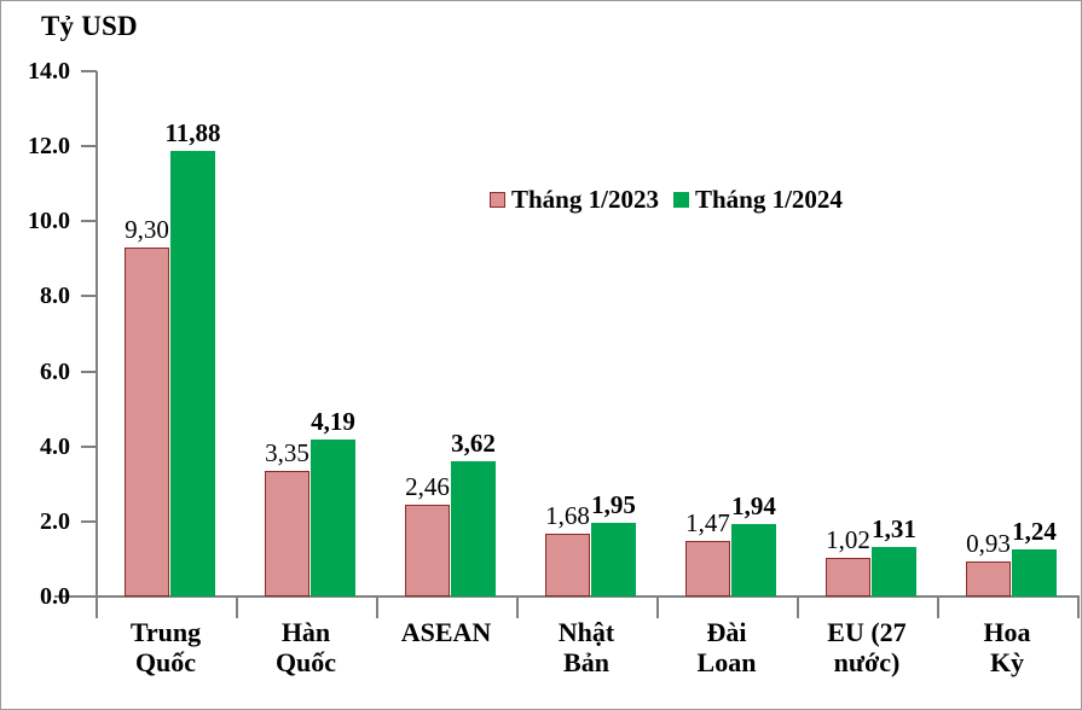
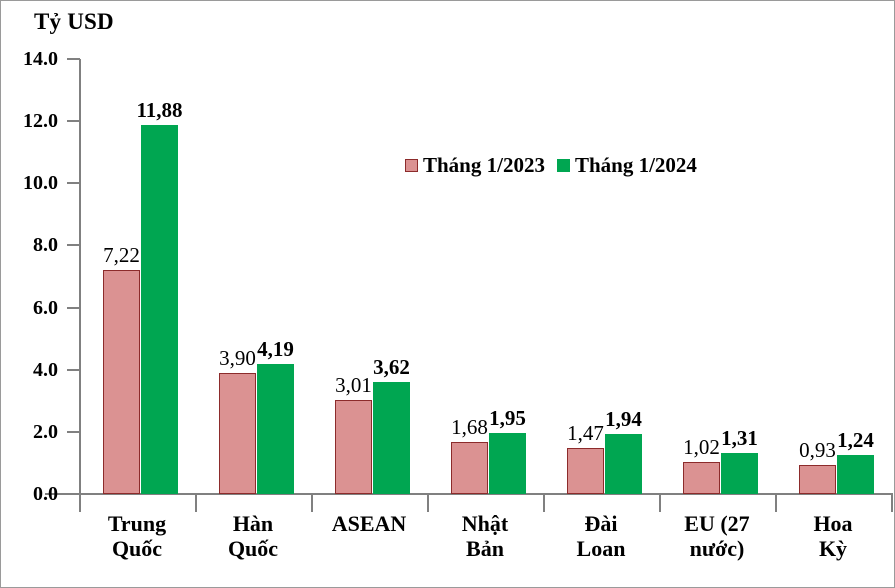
Tháng 1/2023/Trung Quốc: 9,30 -> 7,22
Tháng 1/2023/Hàn Quốc: 3,35 -> 3,90
Tháng 1/2023/ASEAN: 2,46 -> 3,01
